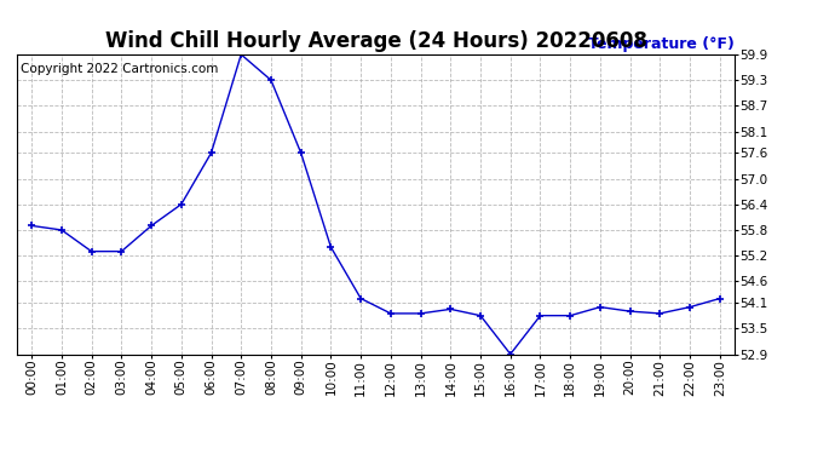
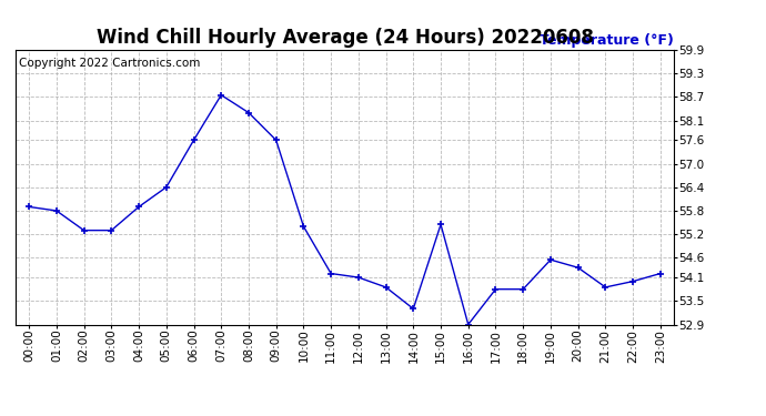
07:00: 59.90 -> 58.75
08:00: 59.30 -> 58.30
12:00: 53.85 -> 54.10
14:00: 53.95 -> 53.30
15:00: 53.80 -> 55.45
19:00: 54.00 -> 54.55
20:00: 53.90 -> 54.35
